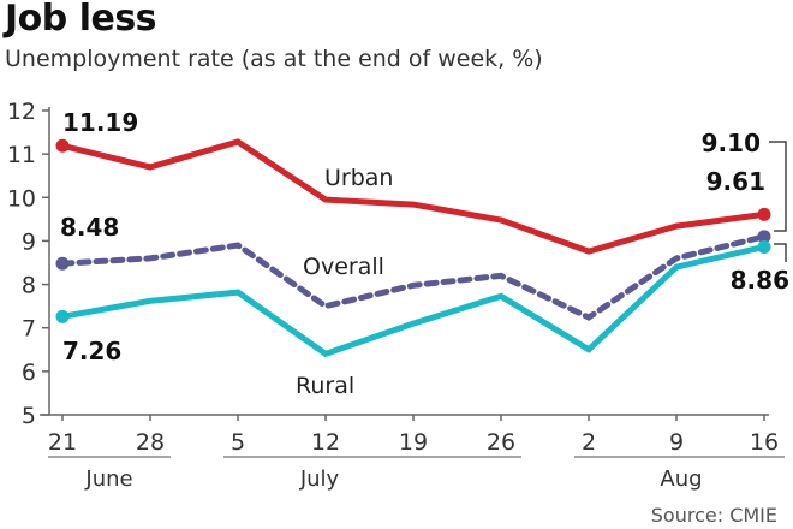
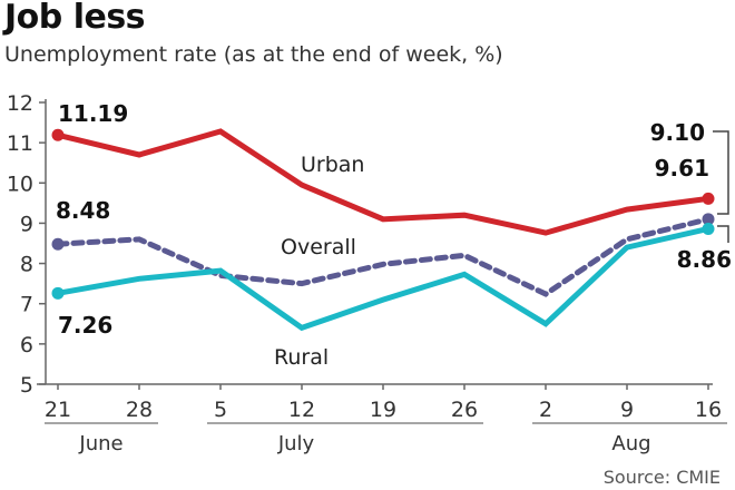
Overall/5: 8.9 -> 7.7
Urban/19: 9.8 -> 9.1
Urban/26: 9.5 -> 9.2
